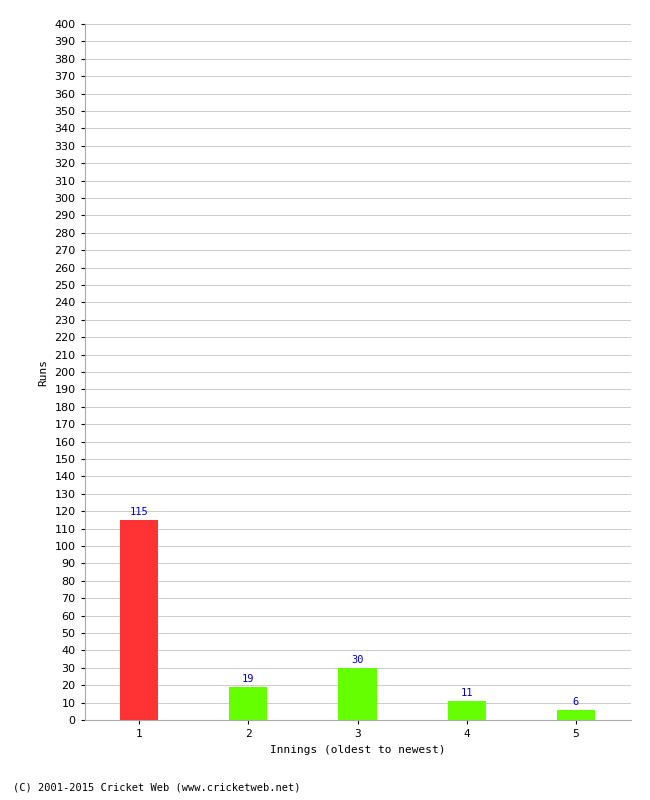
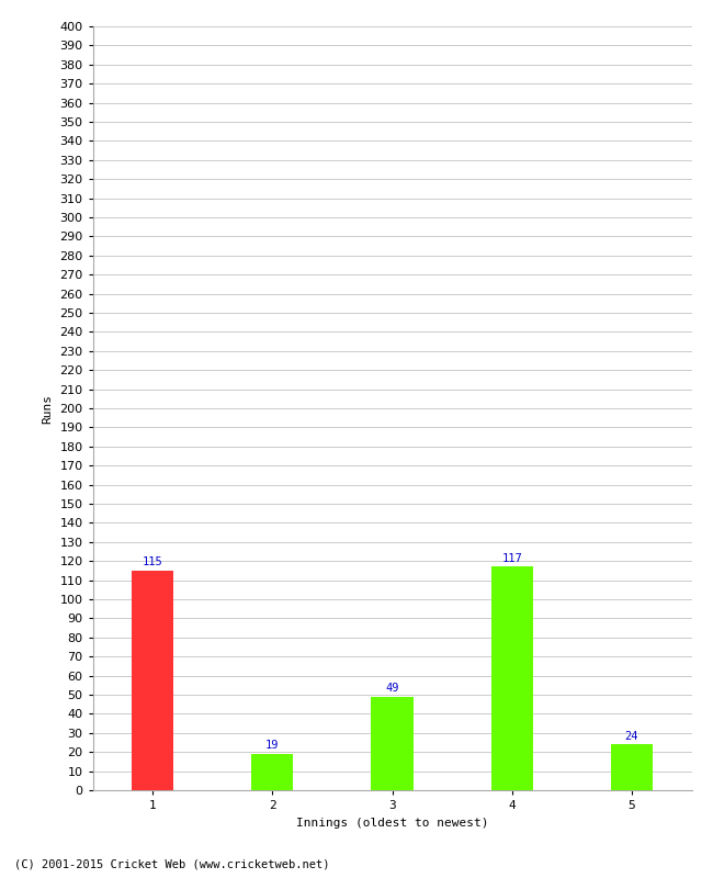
3: 30 -> 49
4: 11 -> 117
5: 6 -> 24
